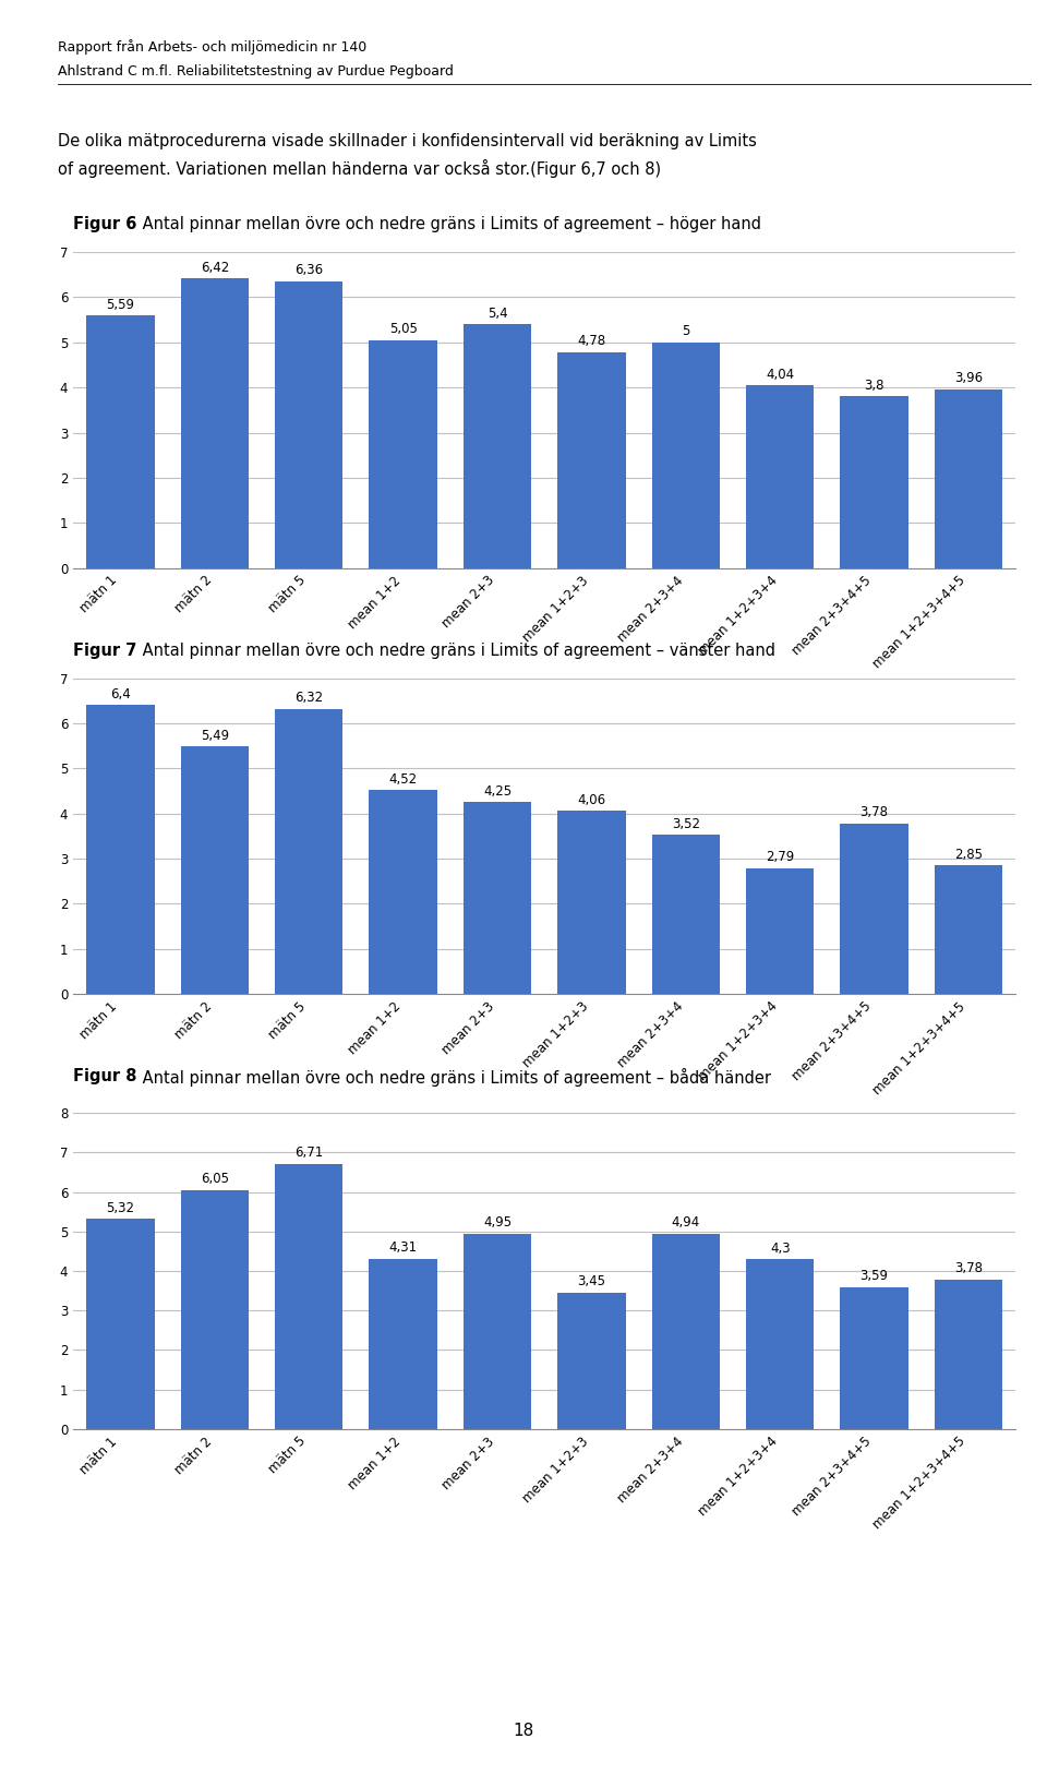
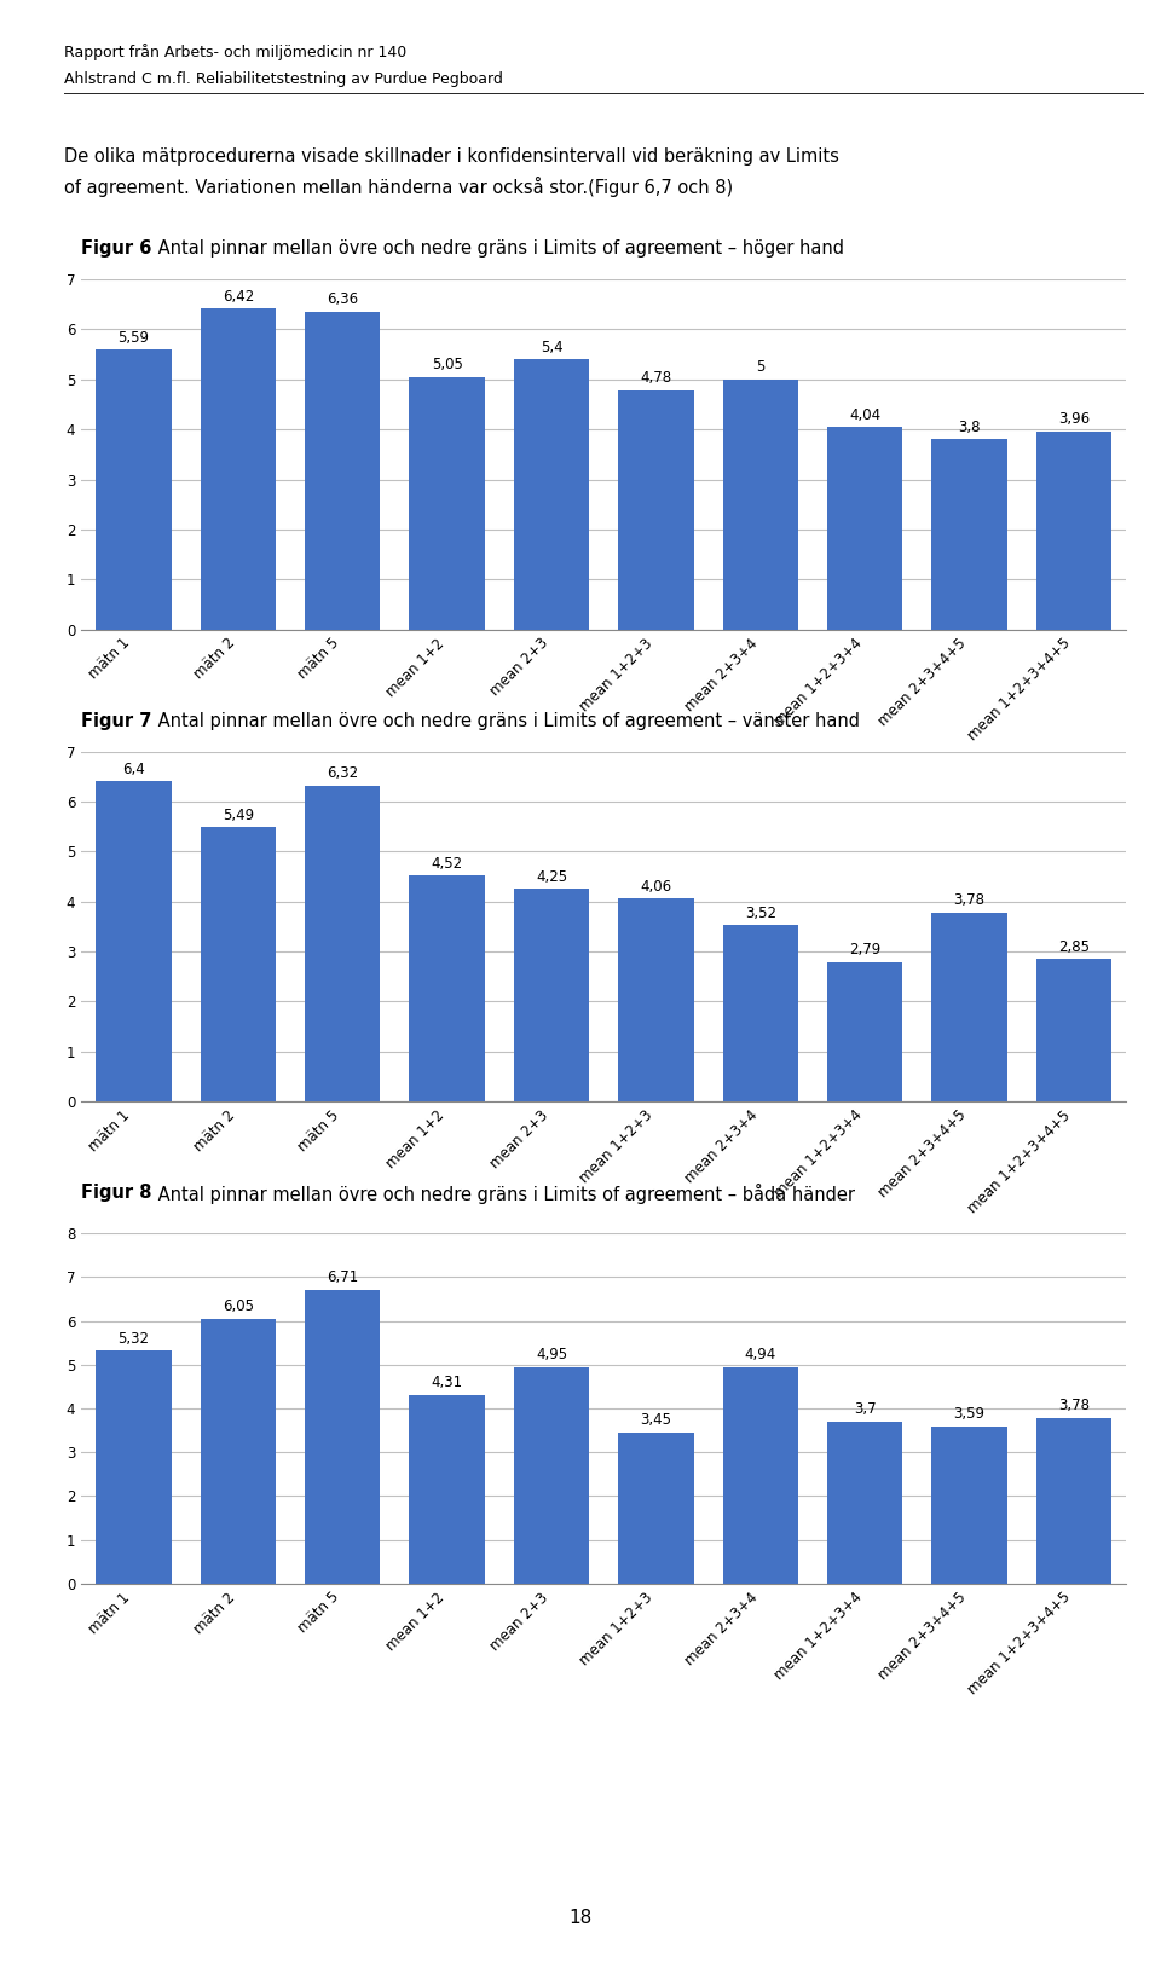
mean 1+2+3+4: 4,3 -> 3,7
